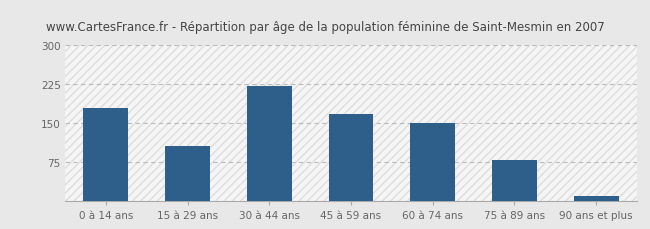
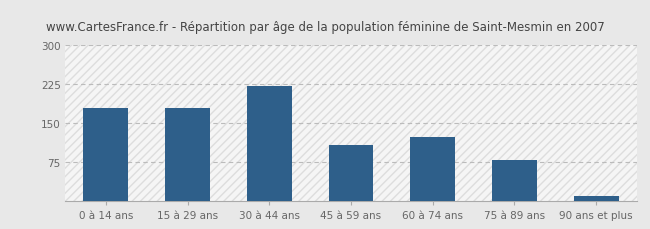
15 à 29 ans: 107 -> 180
45 à 59 ans: 168 -> 108
60 à 74 ans: 151 -> 124
